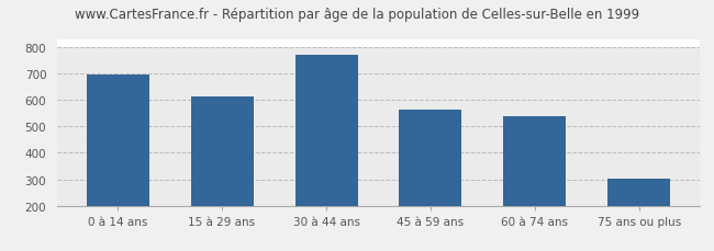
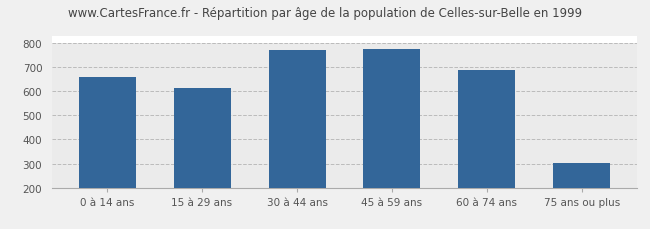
0 à 14 ans: 697 -> 660
45 à 59 ans: 562 -> 775
60 à 74 ans: 539 -> 690
